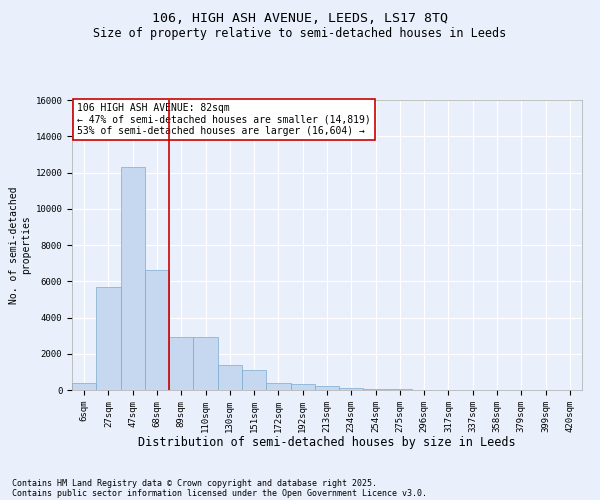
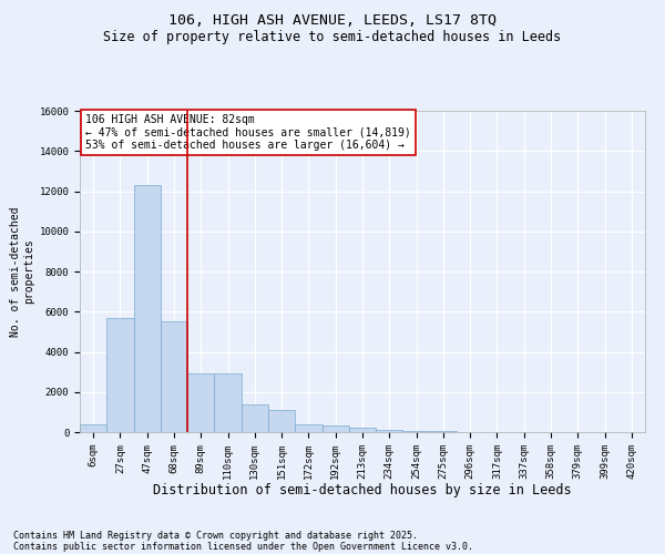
68sqm: 6600 -> 5500
